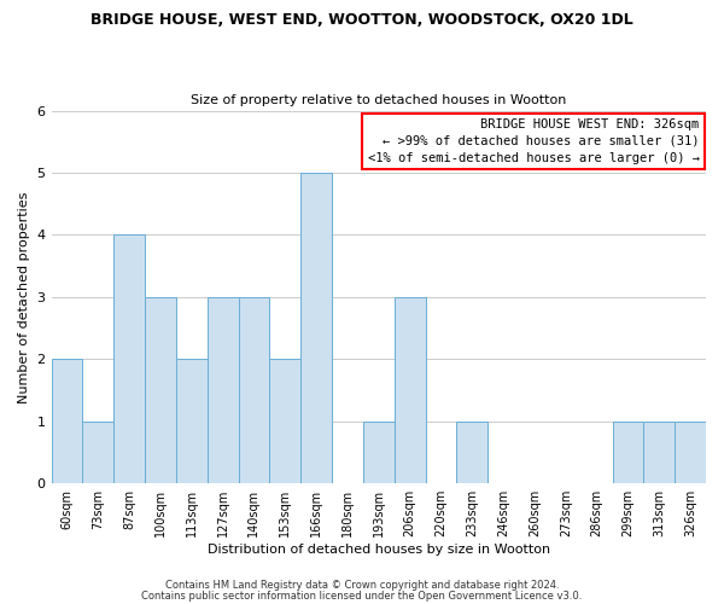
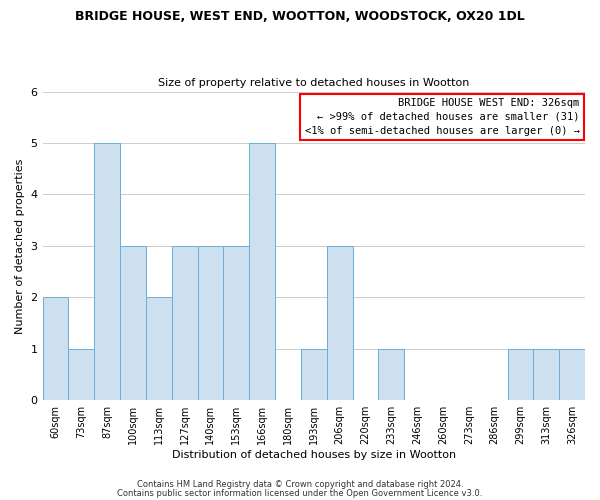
87sqm: 4 -> 5
153sqm: 2 -> 3
